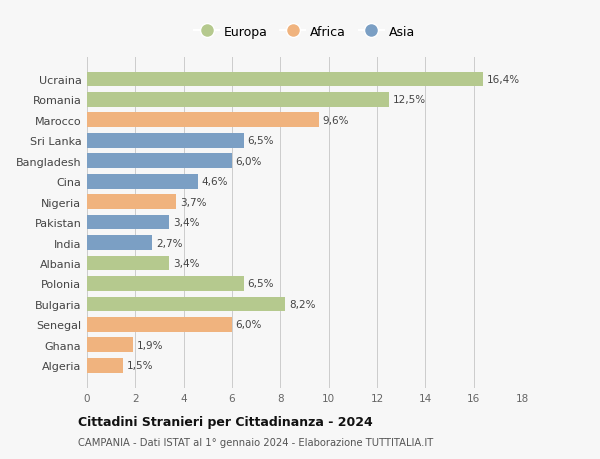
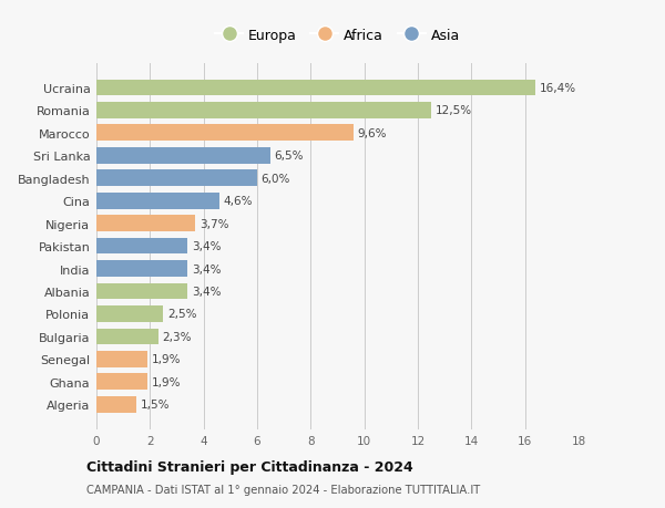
India: 2,7% -> 3,4%
Polonia: 6,5% -> 2,5%
Bulgaria: 8,2% -> 2,3%
Senegal: 6,0% -> 1,9%
